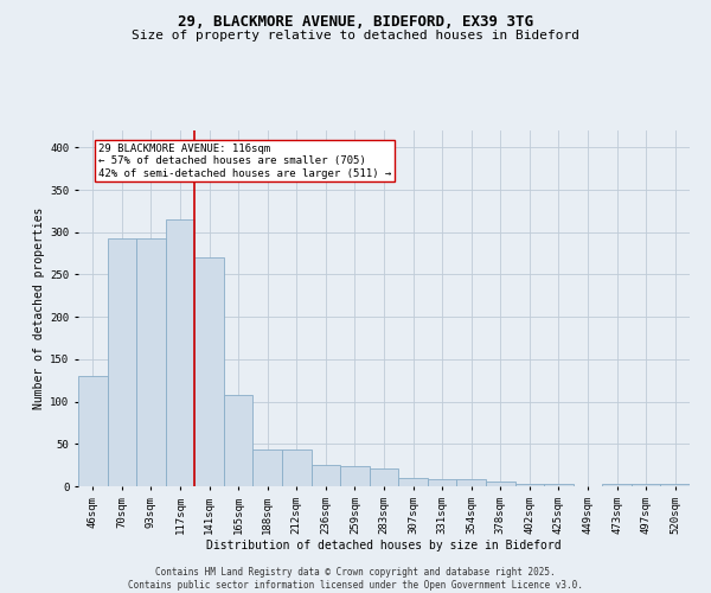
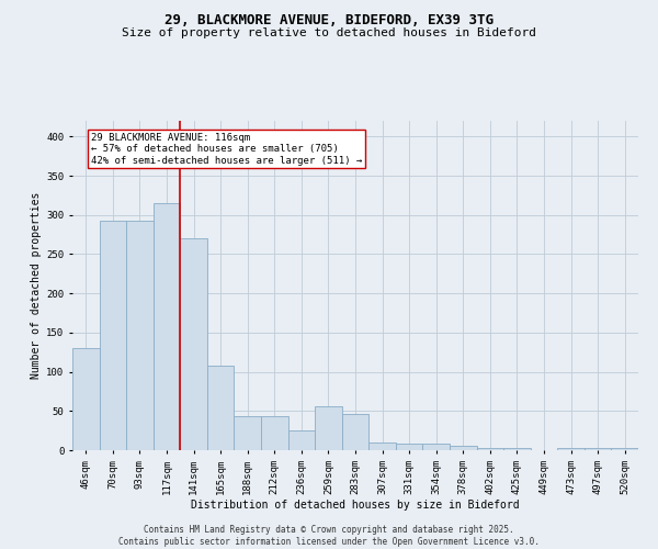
259sqm: 24 -> 56
283sqm: 21 -> 46
